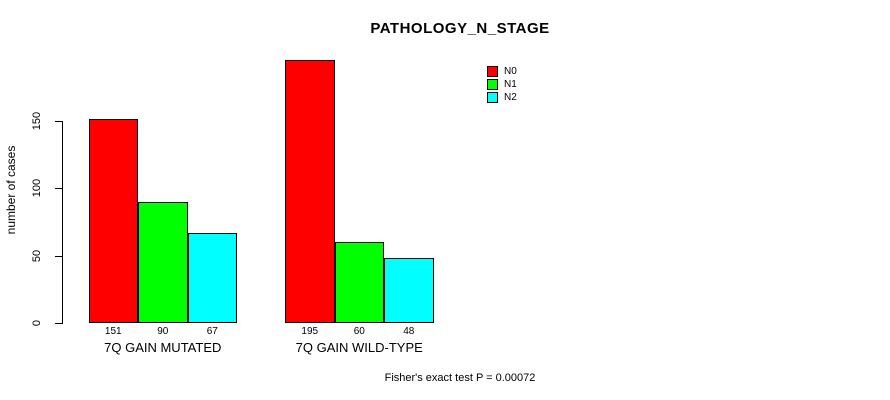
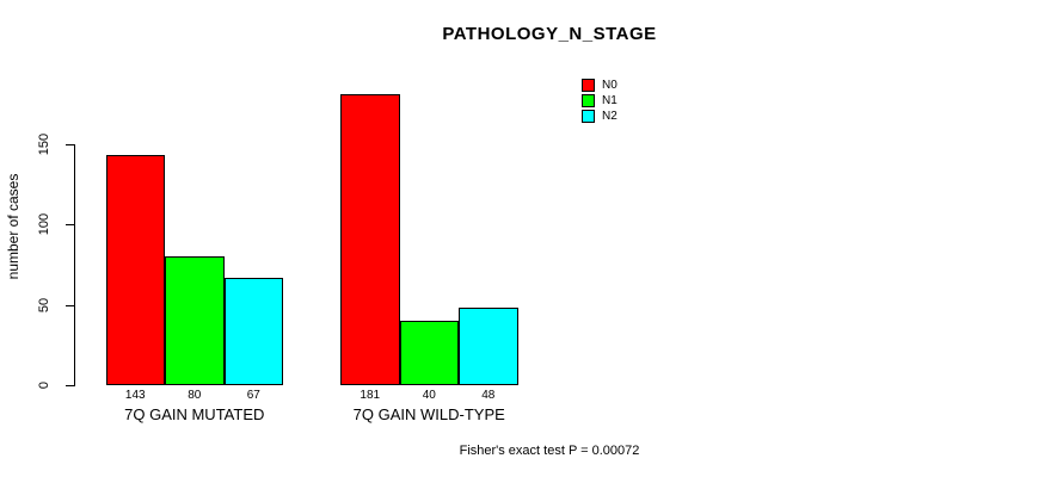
N0/7Q GAIN MUTATED: 151 -> 143
N1/7Q GAIN MUTATED: 90 -> 80
N0/7Q GAIN WILD-TYPE: 195 -> 181
N1/7Q GAIN WILD-TYPE: 60 -> 40
